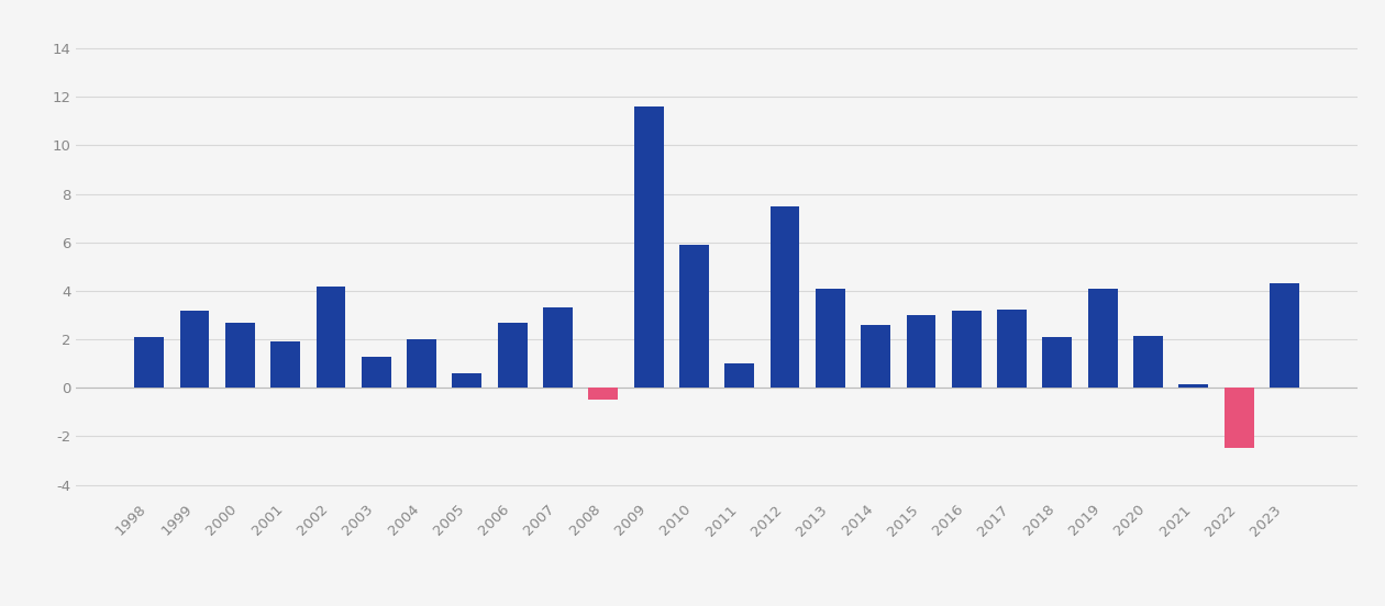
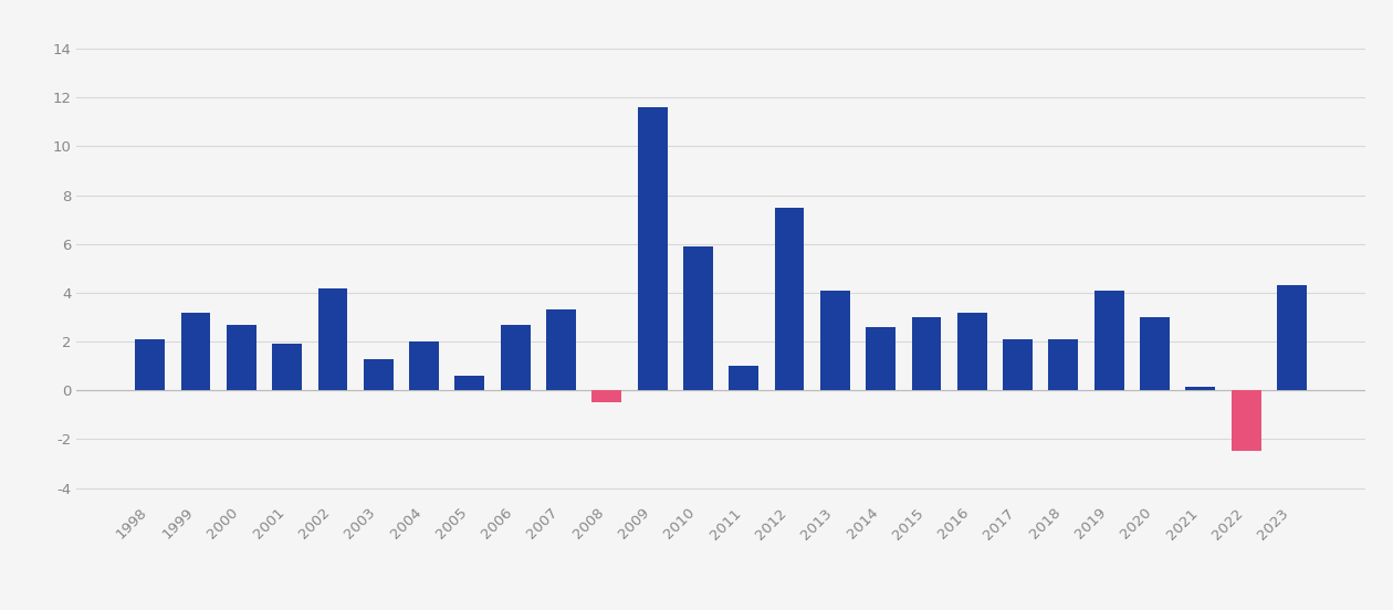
2017: 3.25 -> 2.10
2020: 2.15 -> 3.00
